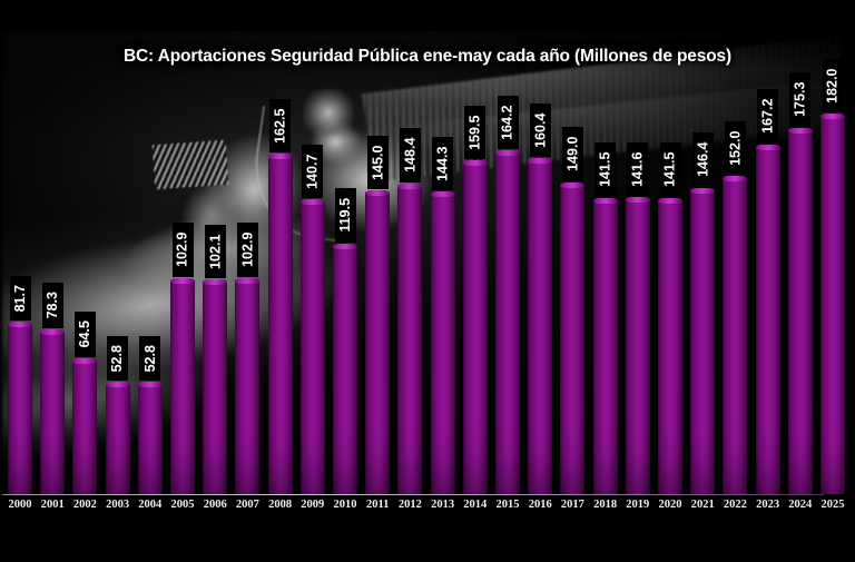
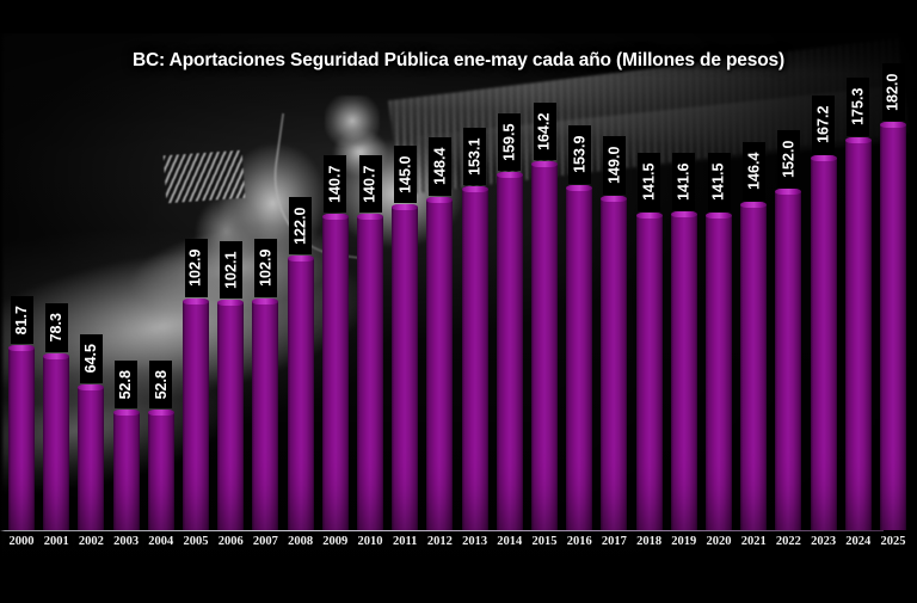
2008: 162.5 -> 122.0
2010: 119.5 -> 140.7
2013: 144.3 -> 153.1
2016: 160.4 -> 153.9
